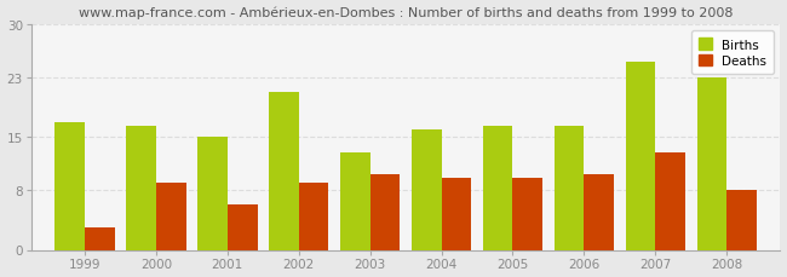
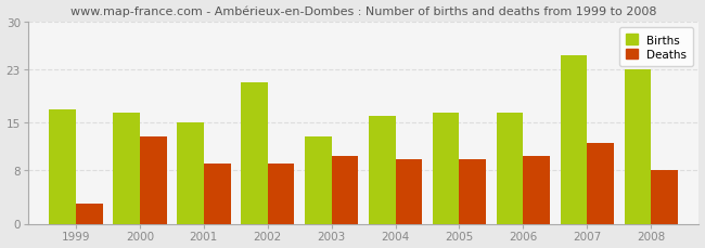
Deaths/2000: 9.0 -> 13.0
Deaths/2001: 6.0 -> 9.0
Deaths/2007: 13.0 -> 12.0
